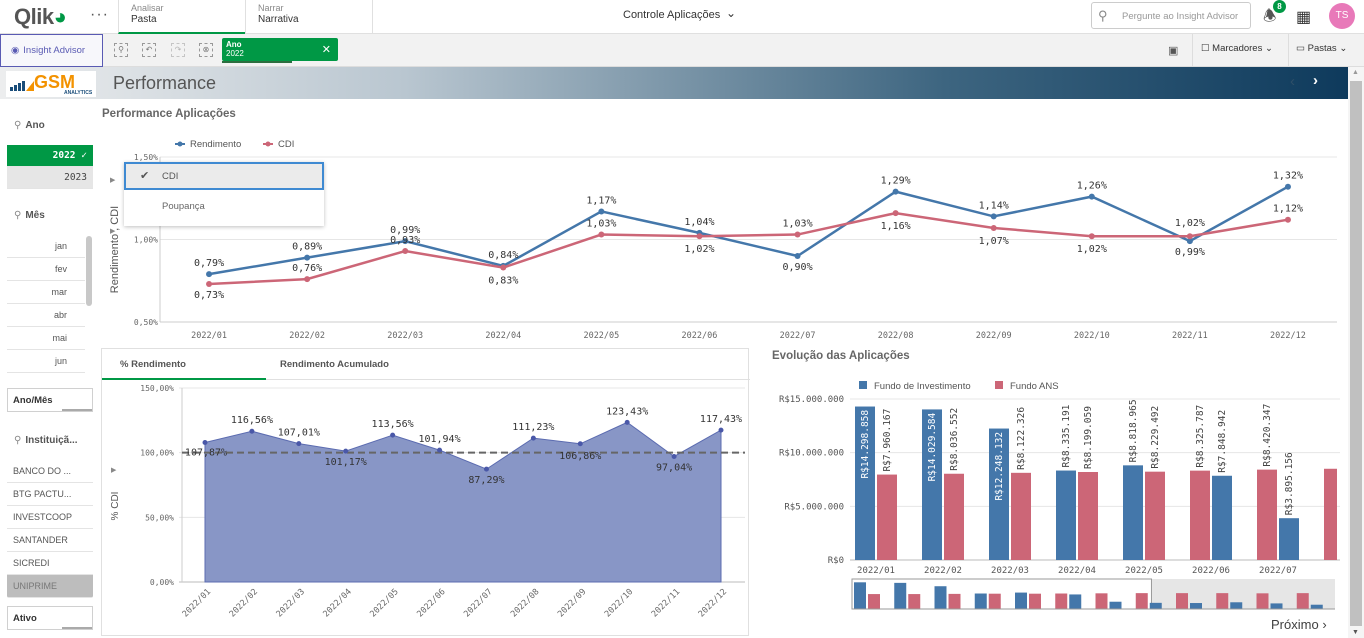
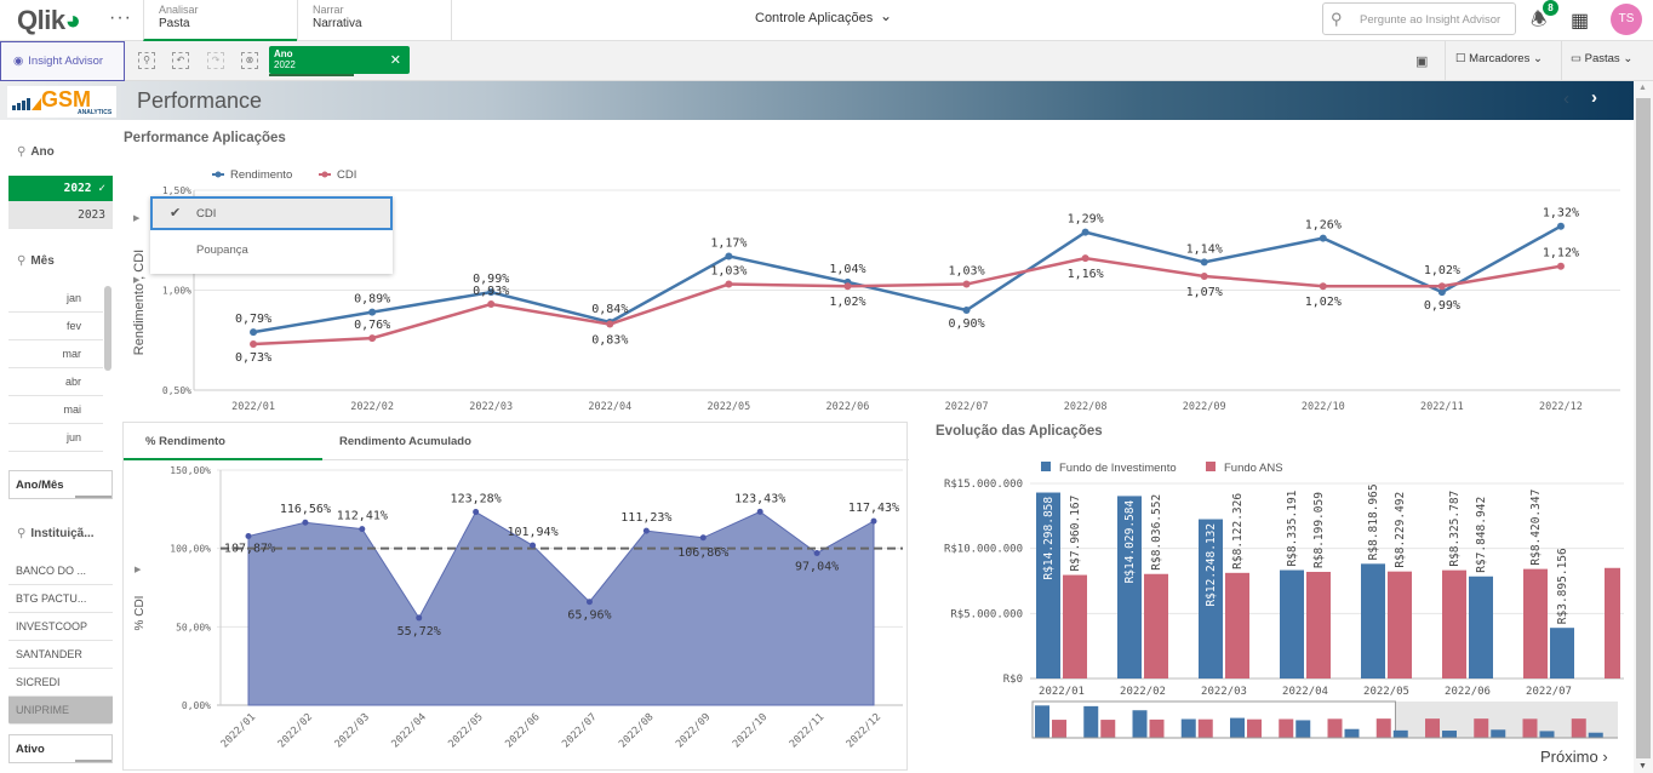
% Rendimento/2022/03: 107,01% -> 112,41%
% Rendimento/2022/04: 101,17% -> 55,72%
% Rendimento/2022/05: 113,56% -> 123,28%
% Rendimento/2022/07: 87,29% -> 65,96%
